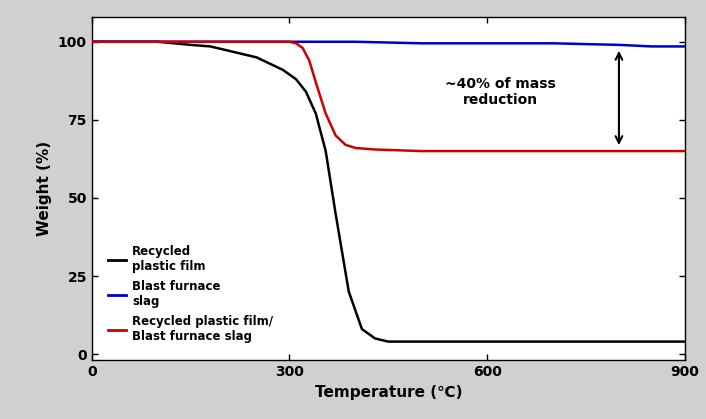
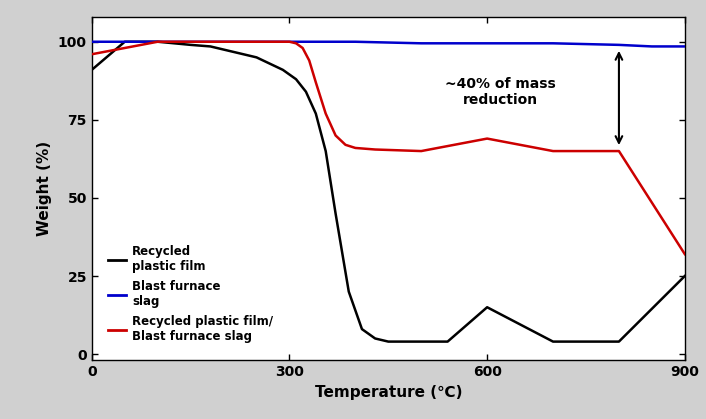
Recycled plastic film/0: 100.0 -> 91.0
Recycled plastic film/ Blast furnace slag/0: 100.0 -> 96.0
Recycled plastic film/600: 4.0 -> 15.0
Recycled plastic film/ Blast furnace slag/600: 65.0 -> 69.0
Recycled plastic film/900: 4.0 -> 25.0
Recycled plastic film/ Blast furnace slag/900: 65.0 -> 32.0
